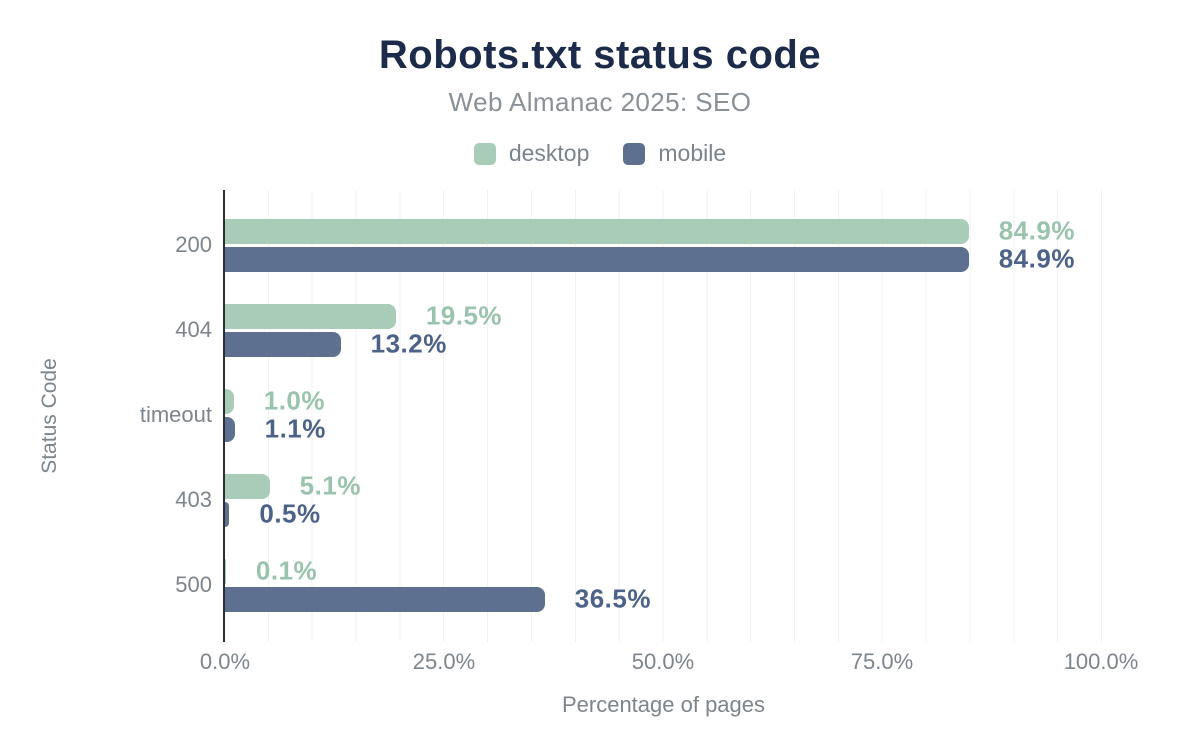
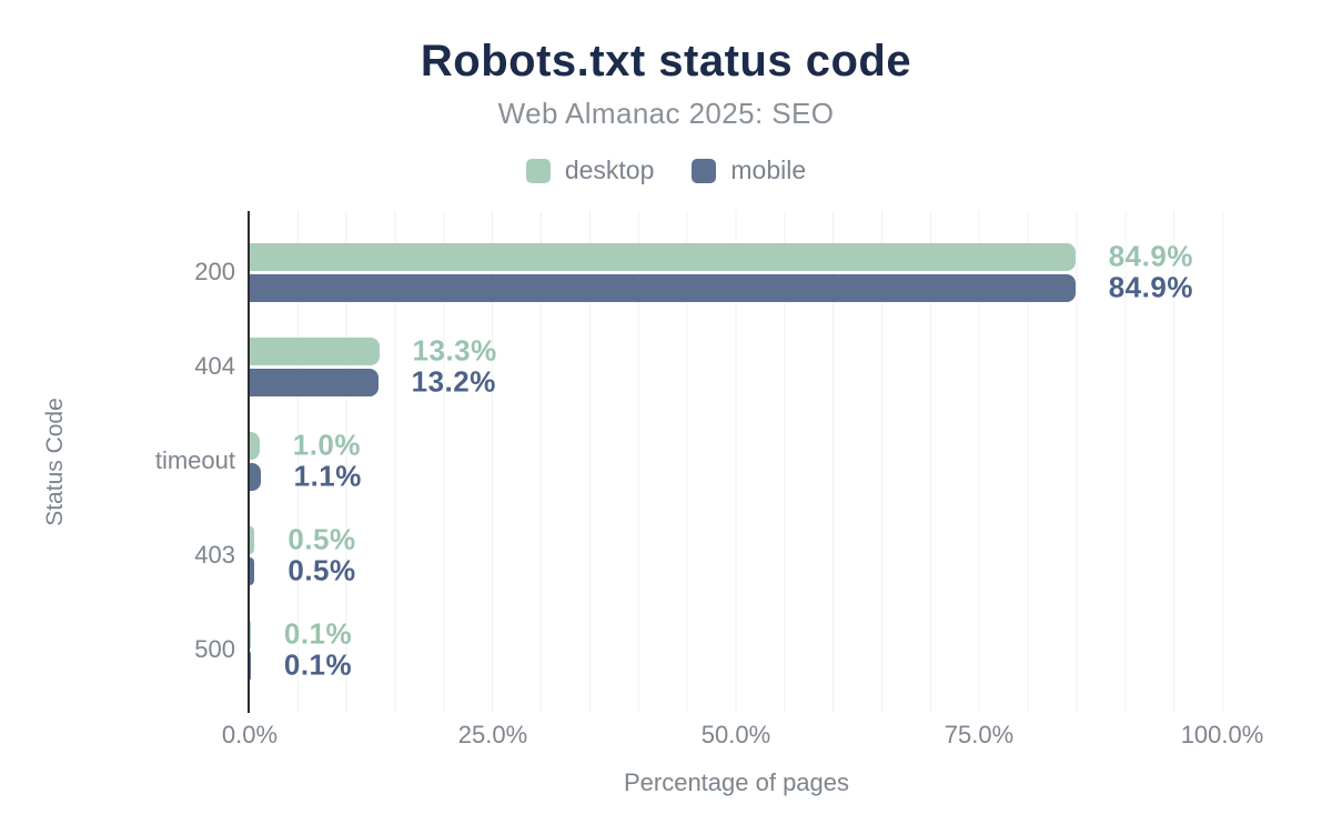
desktop/404: 19.5% -> 13.3%
desktop/403: 5.1% -> 0.5%
mobile/500: 36.5% -> 0.1%
